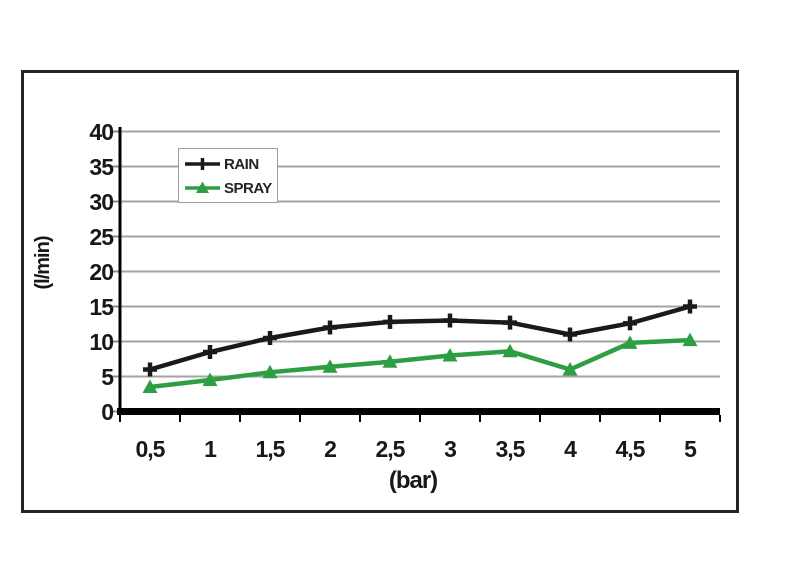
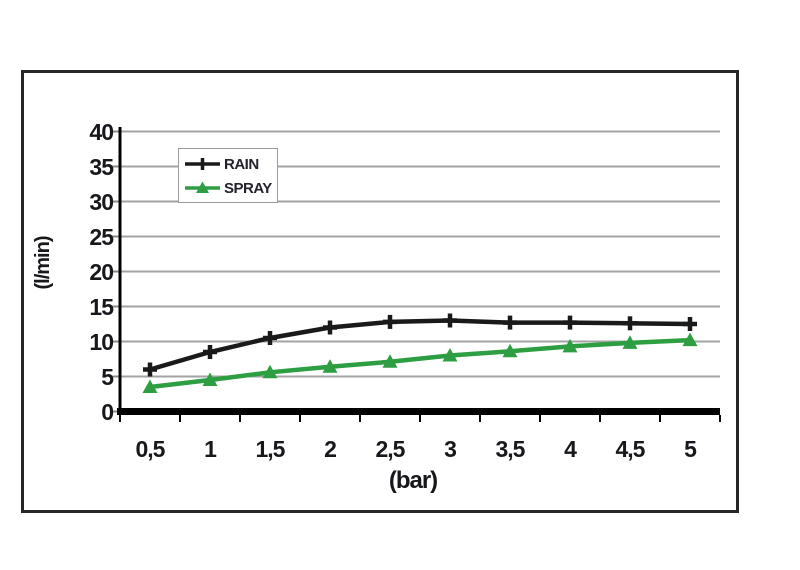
RAIN/4: 11 -> 13
SPRAY/4: 6 -> 9
RAIN/5: 15 -> 12
